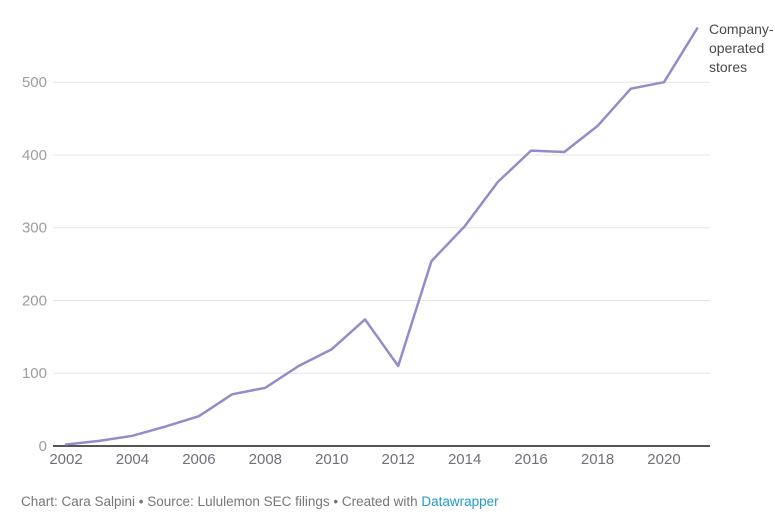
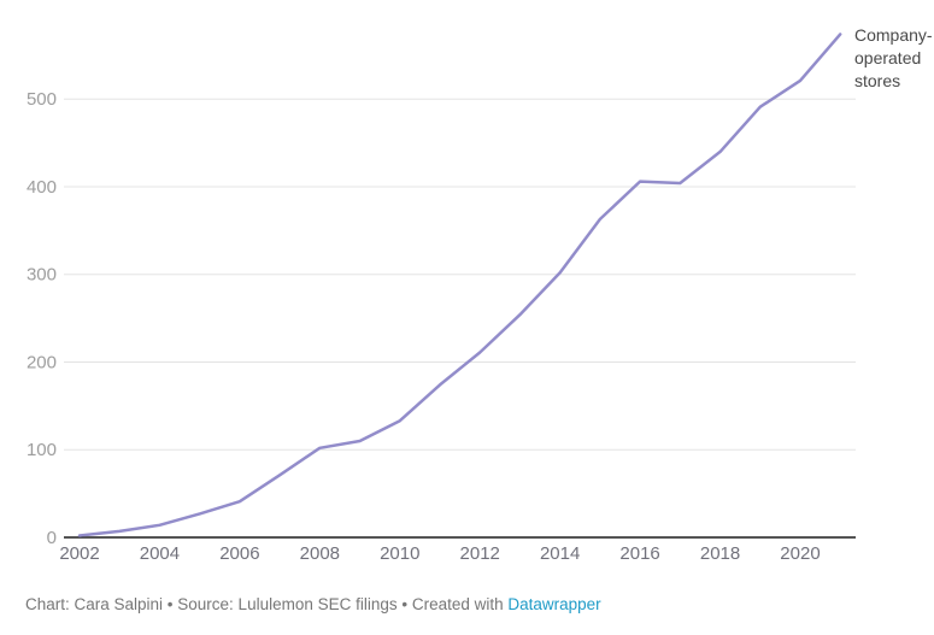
2008: 80 -> 100
2012: 110 -> 210
2020: 500 -> 520
